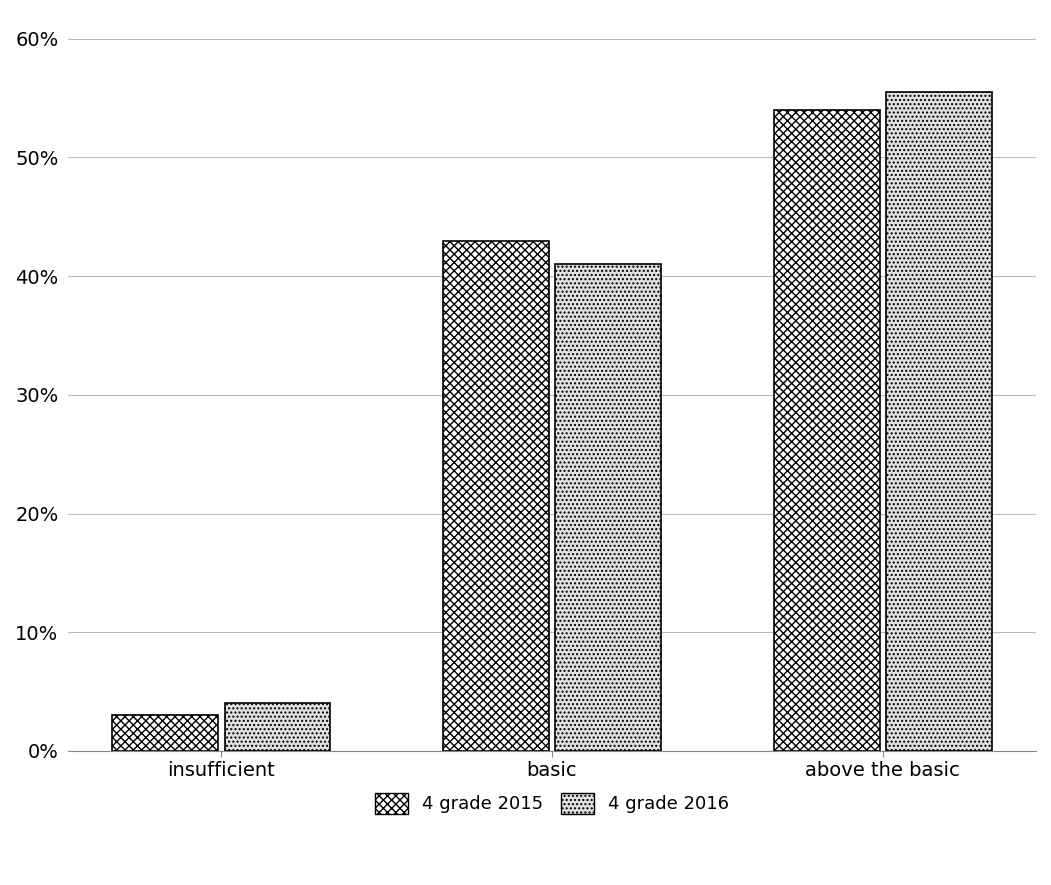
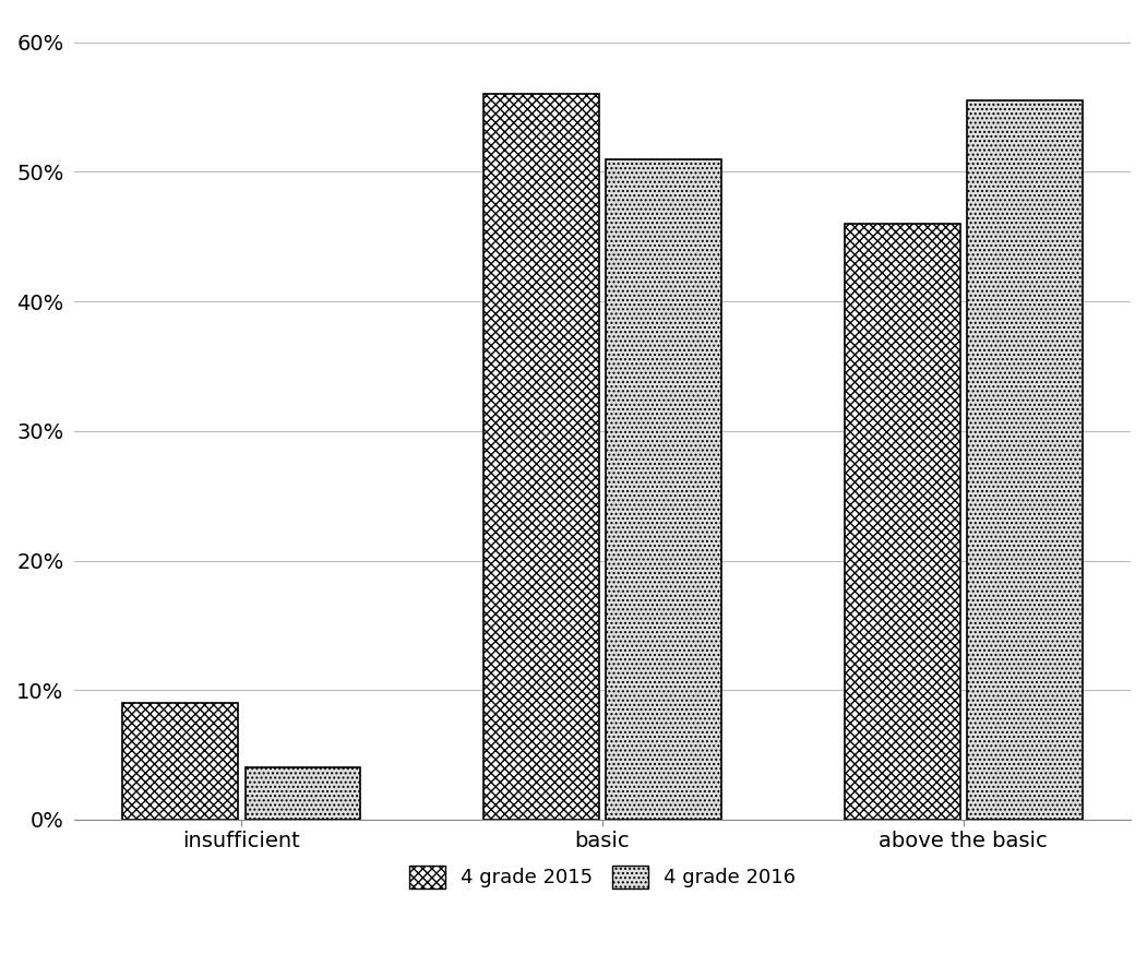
4 grade 2015/insufficient: 3% -> 9%
4 grade 2015/basic: 43% -> 56%
4 grade 2016/basic: 41.0% -> 51.0%
4 grade 2015/above the basic: 54% -> 46%
